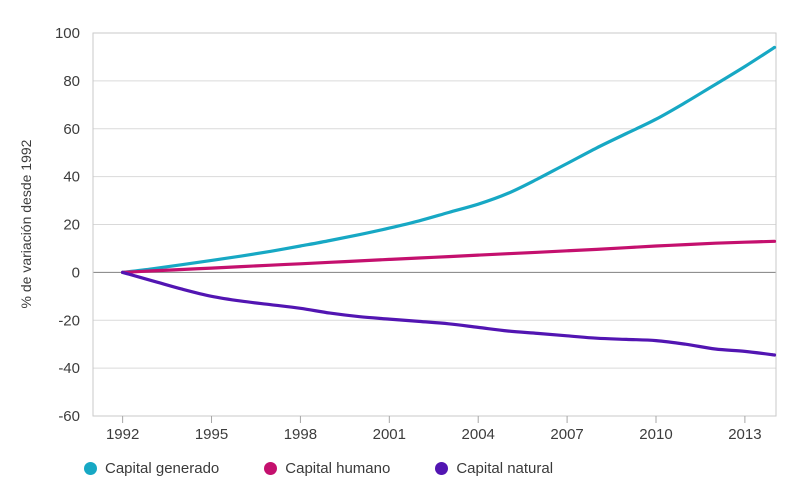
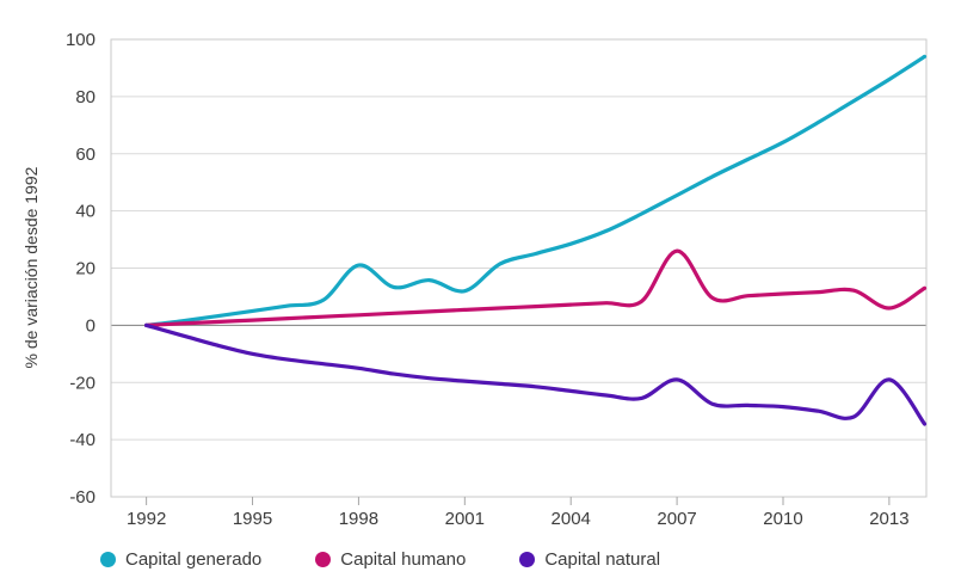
Capital generado/1998: 11 -> 21
Capital generado/2001: 18 -> 12
Capital humano/2007: 9 -> 26
Capital natural/2007: -26 -> -19
Capital humano/2013: 13 -> 6
Capital natural/2013: -33 -> -19
